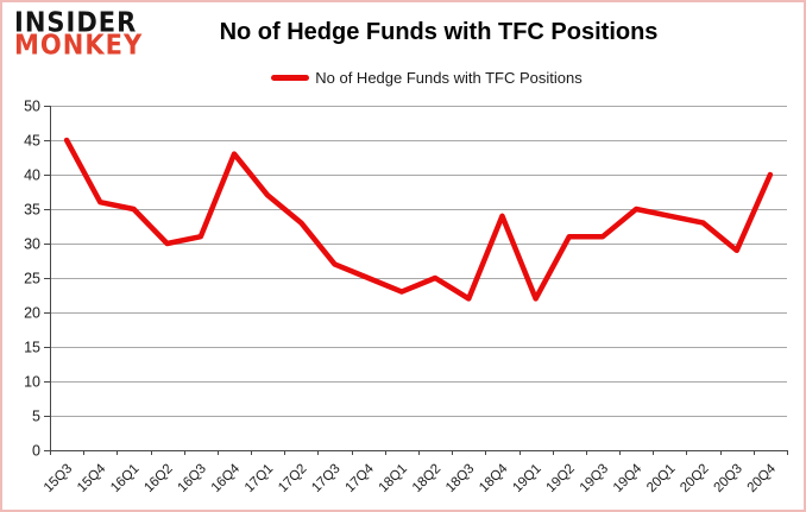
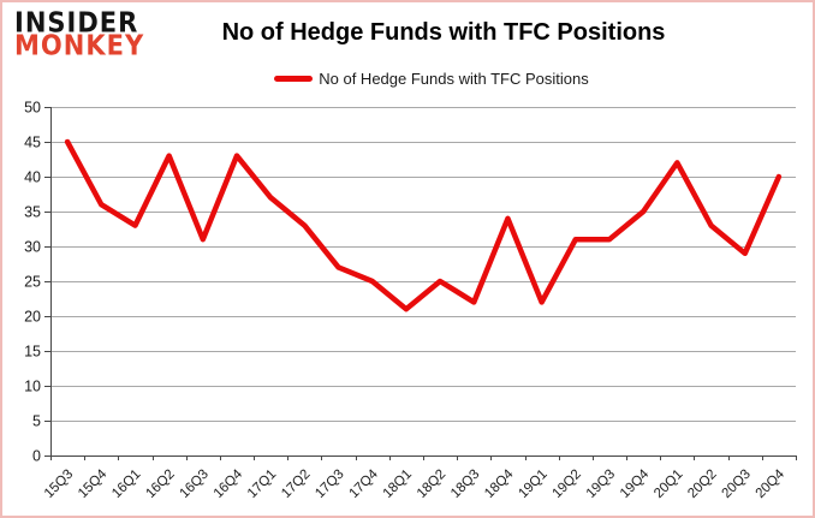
16Q1: 35 -> 33
16Q2: 30 -> 43
18Q1: 23 -> 21
20Q1: 34 -> 42
